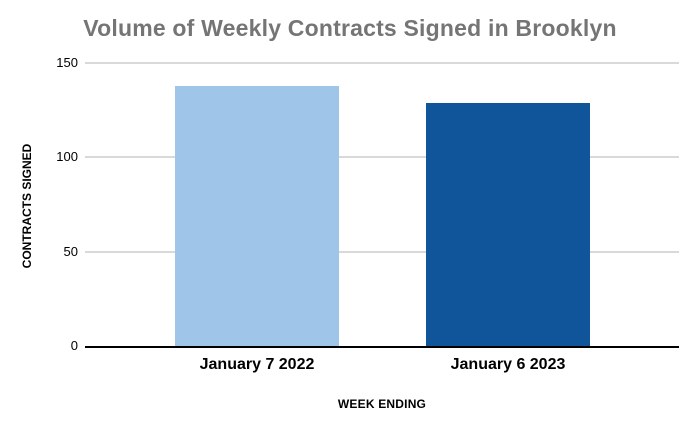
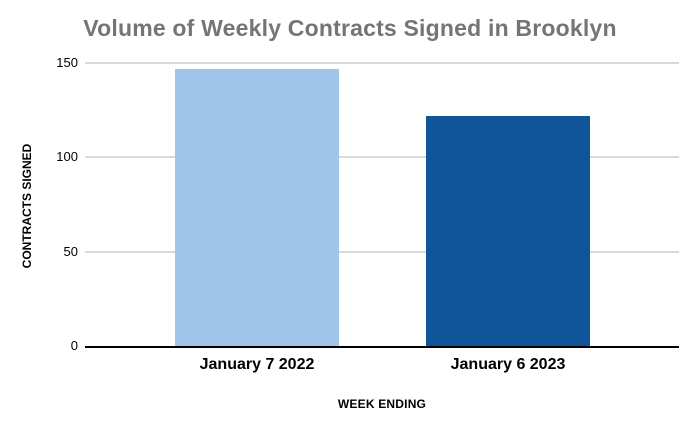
January 7 2022: 138 -> 147
January 6 2023: 129 -> 122
